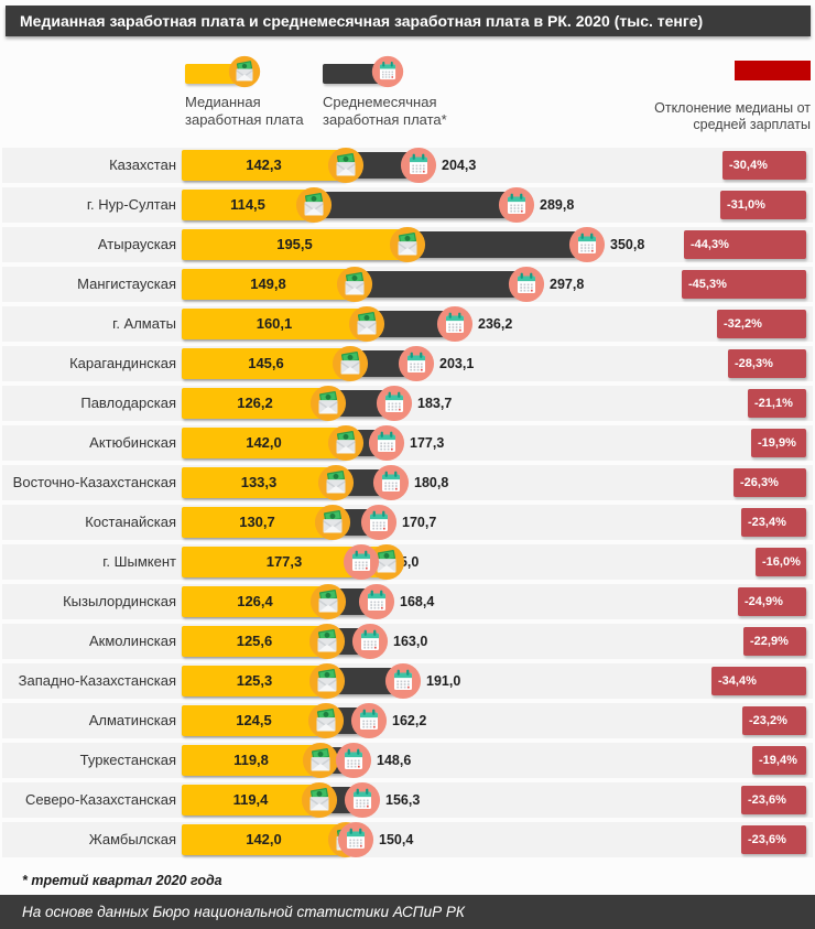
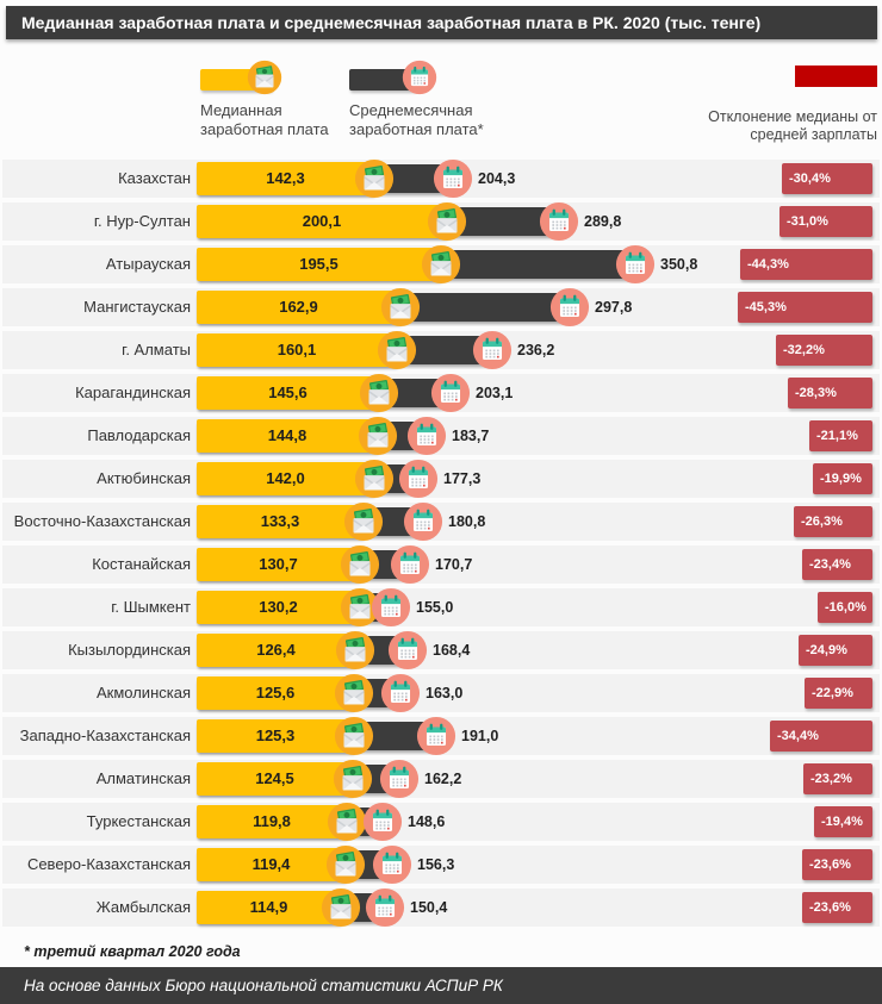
Медианная заработная плата/г. Нур-Султан: 114,5 -> 200,1
Медианная заработная плата/Мангистауская: 149,8 -> 162,9
Медианная заработная плата/Павлодарская: 126,2 -> 144,8
Медианная заработная плата/г. Шымкент: 177,3 -> 130,2
Медианная заработная плата/Жамбылская: 142,0 -> 114,9
